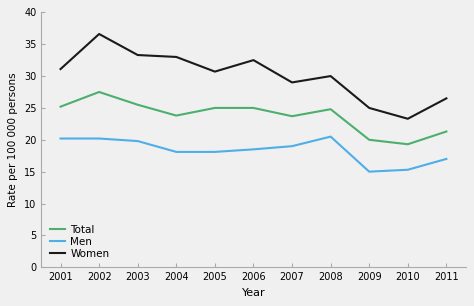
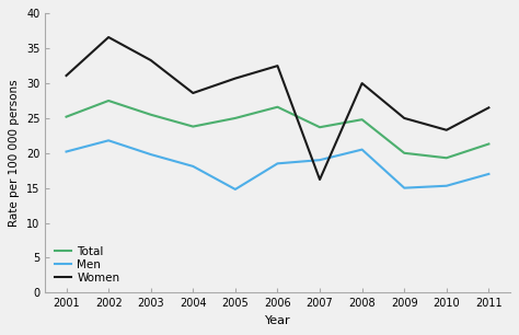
Men/2002: 20.2 -> 21.8
Women/2004: 33.0 -> 28.6
Men/2005: 18.1 -> 14.8
Total/2006: 25.0 -> 26.6
Women/2007: 29.0 -> 16.2
